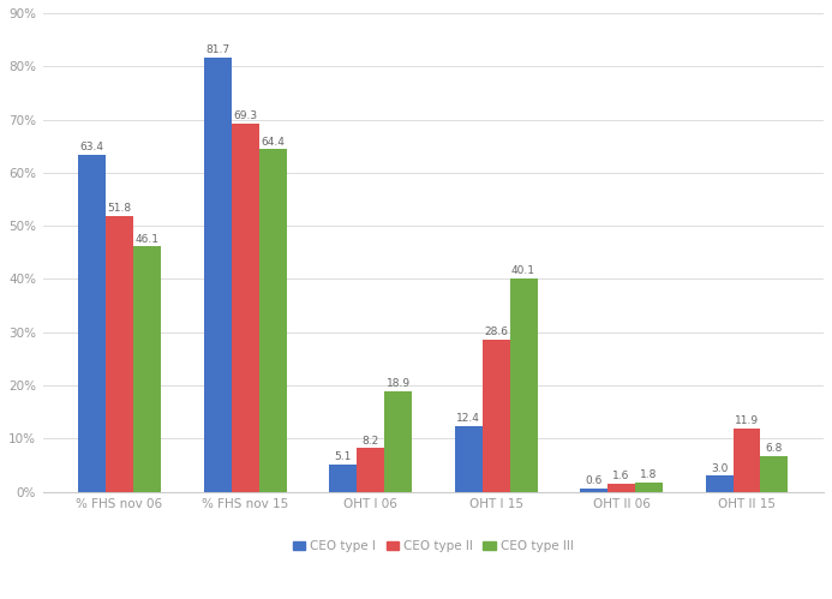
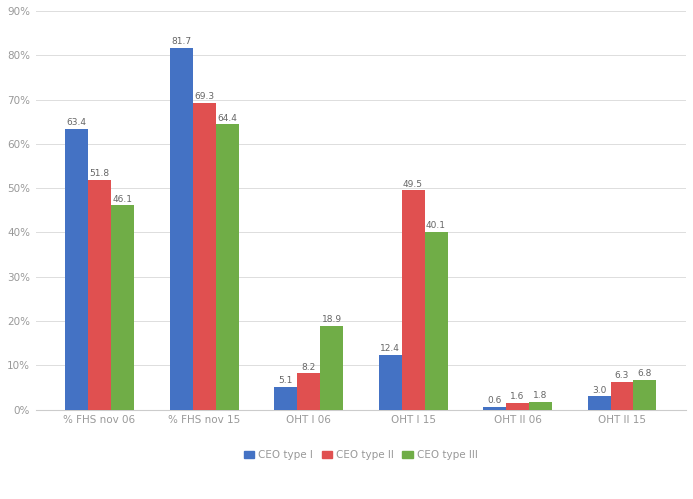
CEO type II/OHT I 15: 28.6 -> 49.5
CEO type II/OHT II 15: 11.9 -> 6.3
